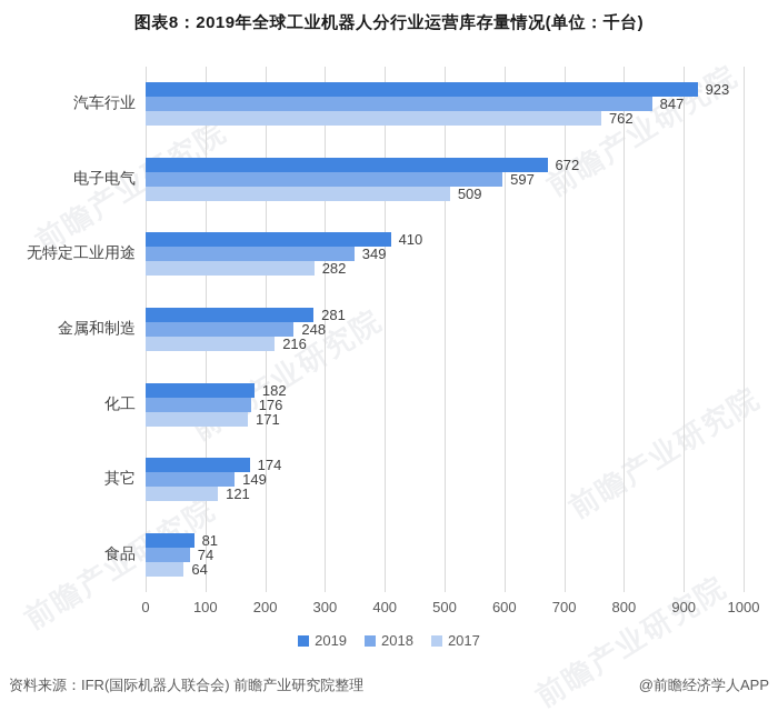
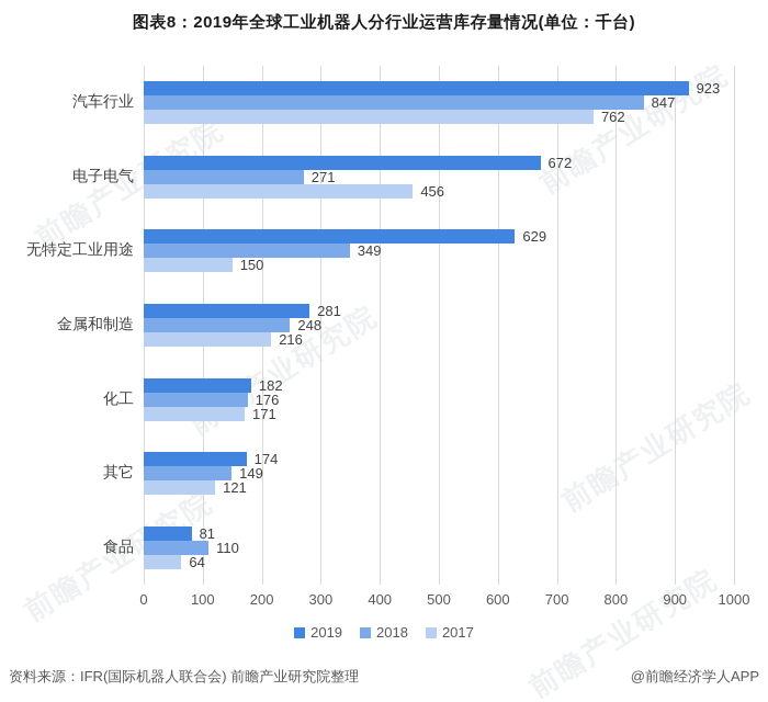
2018/电子电气: 597 -> 271
2017/电子电气: 509 -> 456
2019/无特定工业用途: 410 -> 629
2017/无特定工业用途: 282 -> 150
2018/食品: 74 -> 110
